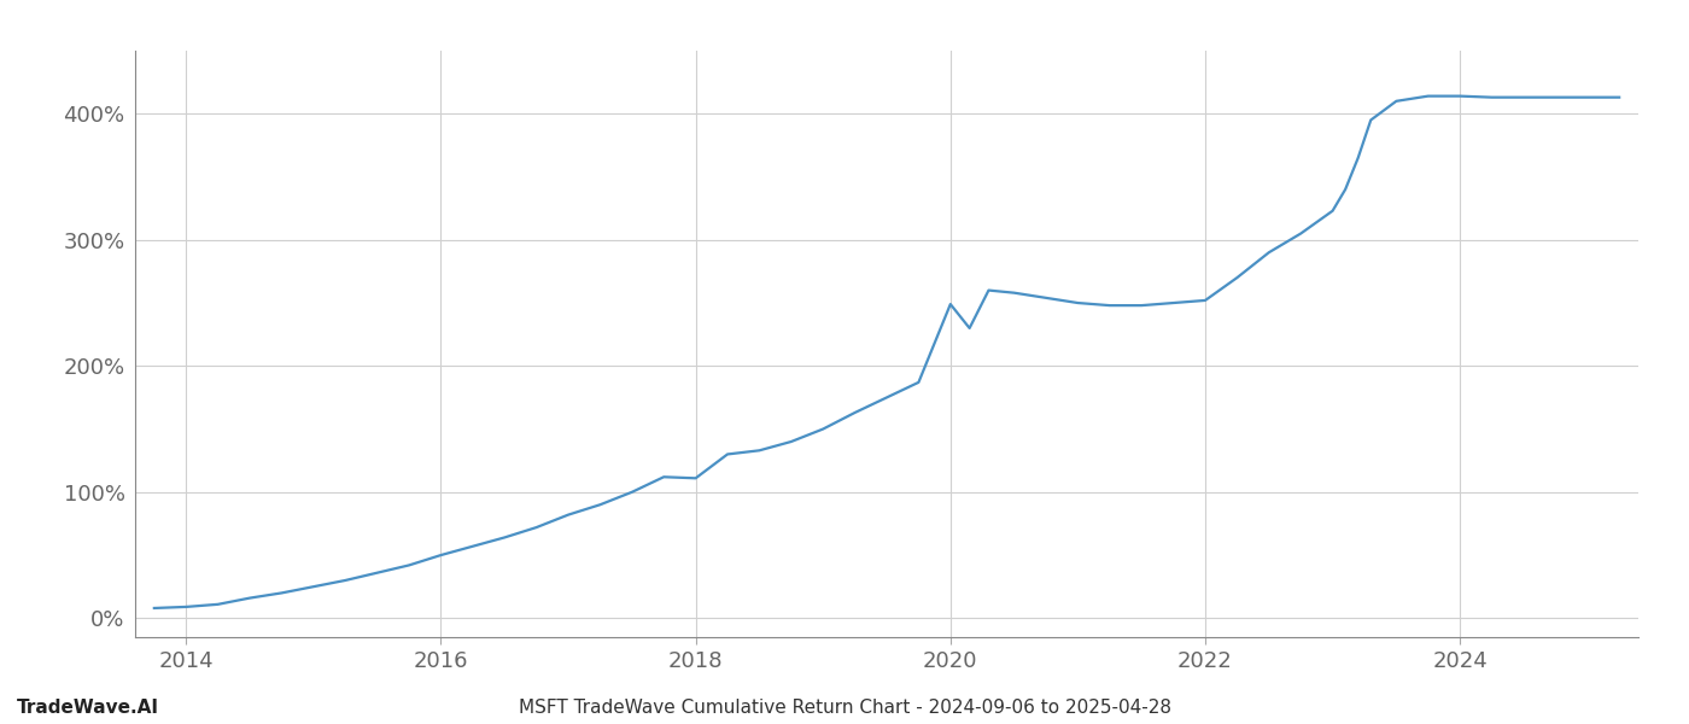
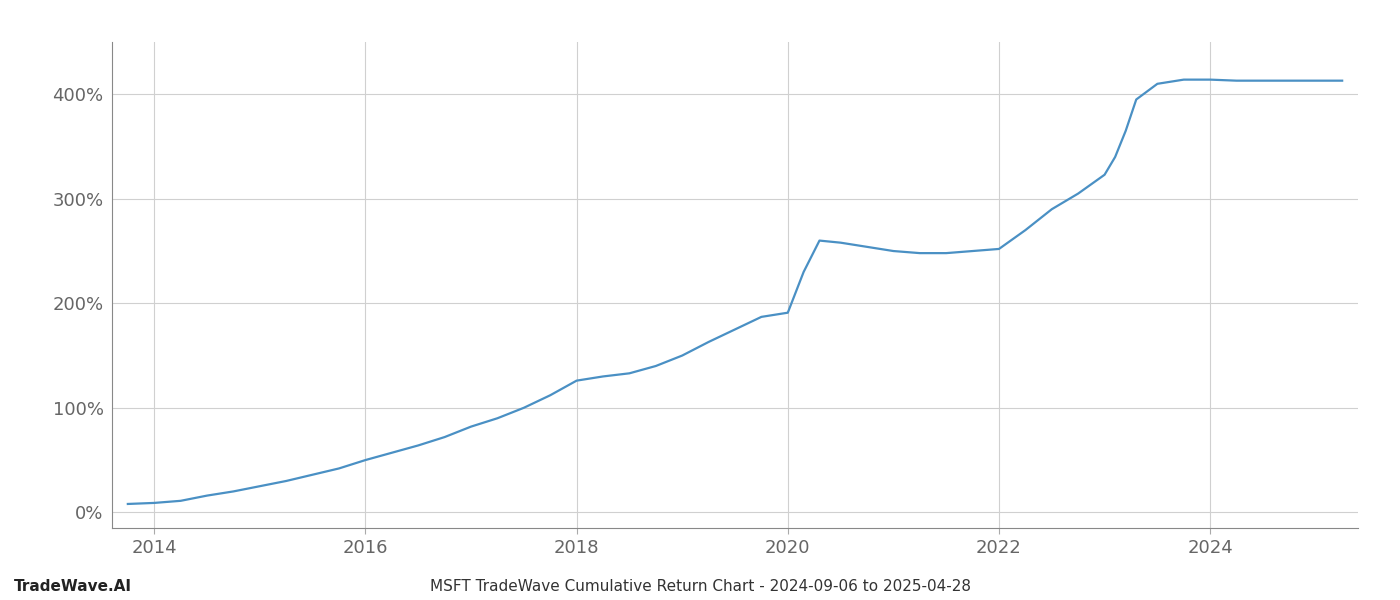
2018: 111% -> 126%
2020: 249% -> 191%
